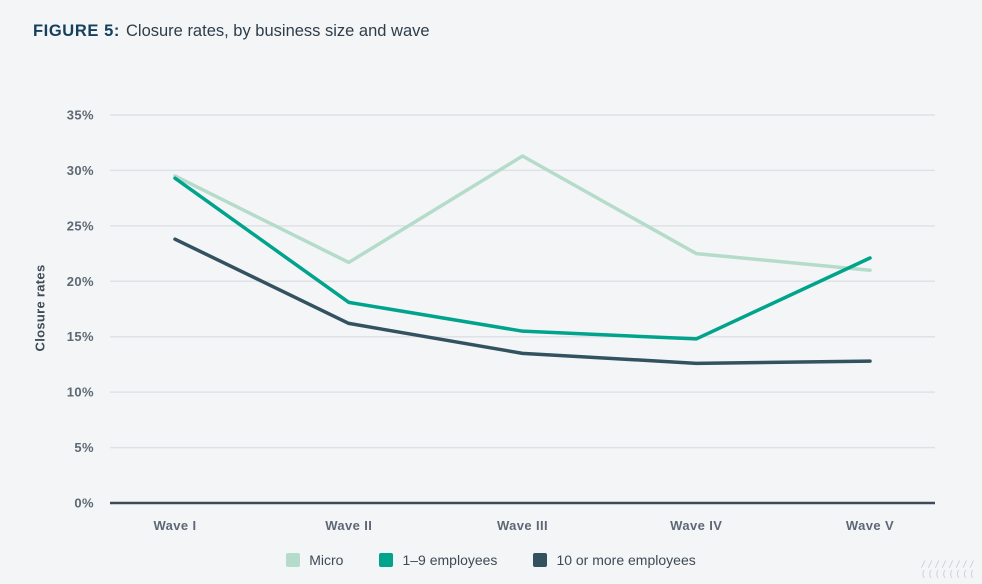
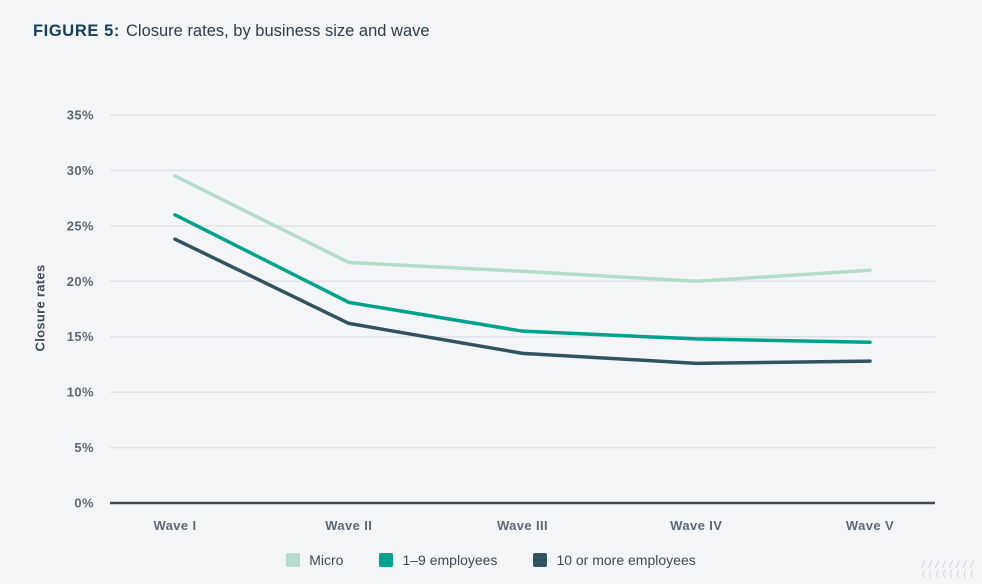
1–9 employees/Wave I: 29.3% -> 26.0%
Micro/Wave III: 31.3% -> 20.9%
Micro/Wave IV: 22.5% -> 20.0%
1–9 employees/Wave V: 22.1% -> 14.5%
